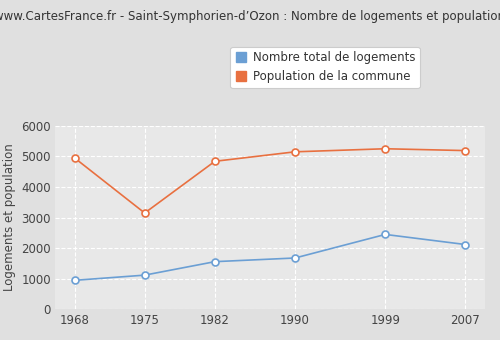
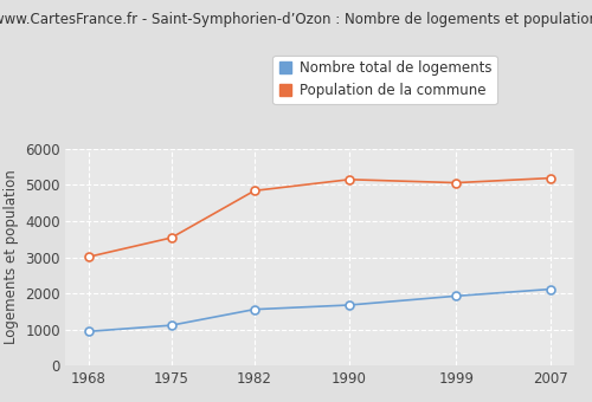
Population de la commune/1968: 4950 -> 3010
Population de la commune/1975: 3150 -> 3540
Nombre total de logements/1999: 2450 -> 1930
Population de la commune/1999: 5250 -> 5060
